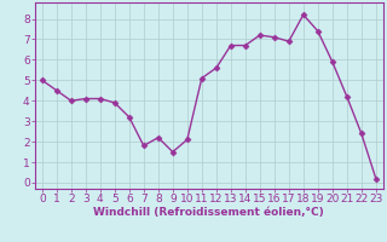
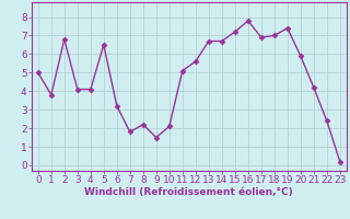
1: 4.5 -> 3.8
2: 4.0 -> 6.8
5: 3.9 -> 6.5
16: 7.1 -> 7.8
18: 8.2 -> 7.0
